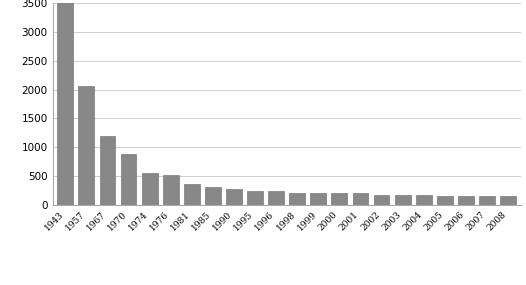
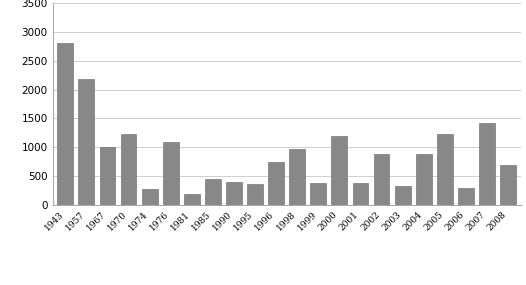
1943: 3500 -> 2800
1957: 2070 -> 2180
1967: 1200 -> 1000
1970: 880 -> 1240
1974: 560 -> 280
1976: 520 -> 1100
1981: 360 -> 200
1985: 320 -> 460
1990: 280 -> 400
1995: 250 -> 360
1996: 240 -> 740
1998: 220 -> 980
1999: 200 -> 380
2000: 200 -> 1200
2001: 200 -> 380
2002: 180 -> 880
2003: 180 -> 340
2004: 170 -> 880
2005: 160 -> 1240
2006: 160 -> 300
2007: 160 -> 1420
2008: 160 -> 700
